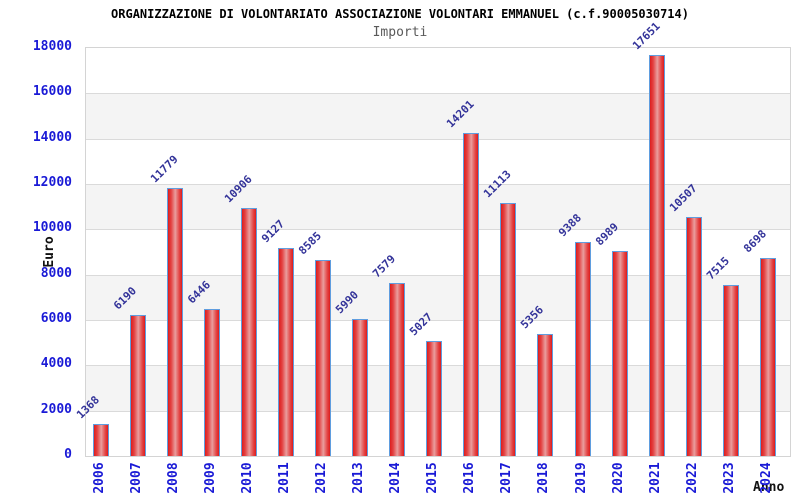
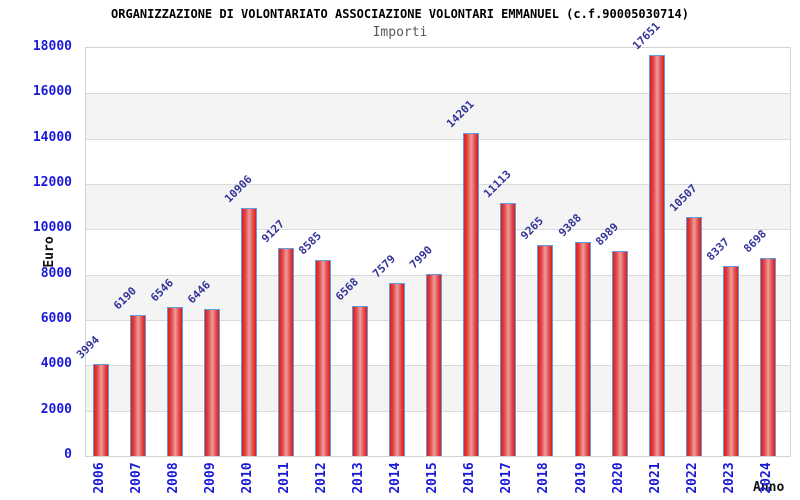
2006: 1368 -> 3994
2008: 11779 -> 6546
2013: 5990 -> 6568
2015: 5027 -> 7990
2018: 5356 -> 9265
2023: 7515 -> 8337
